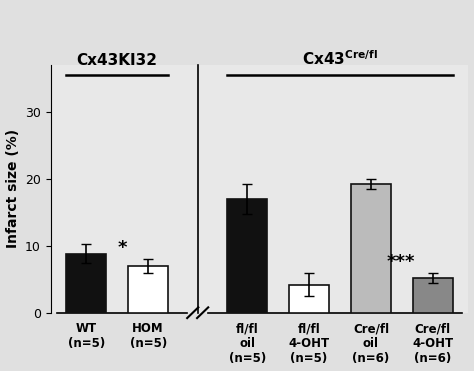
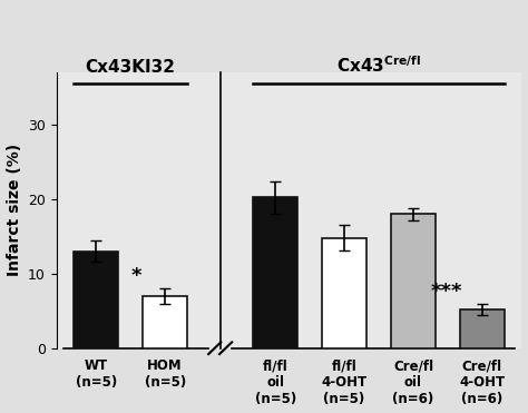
WT (n=5): 8.8 -> 13.0
fl/fl oil (n=5): 17.0 -> 20.2
fl/fl 4-OHT (n=5): 4.2 -> 14.8
Cre/fl oil (n=6): 19.2 -> 18.0
